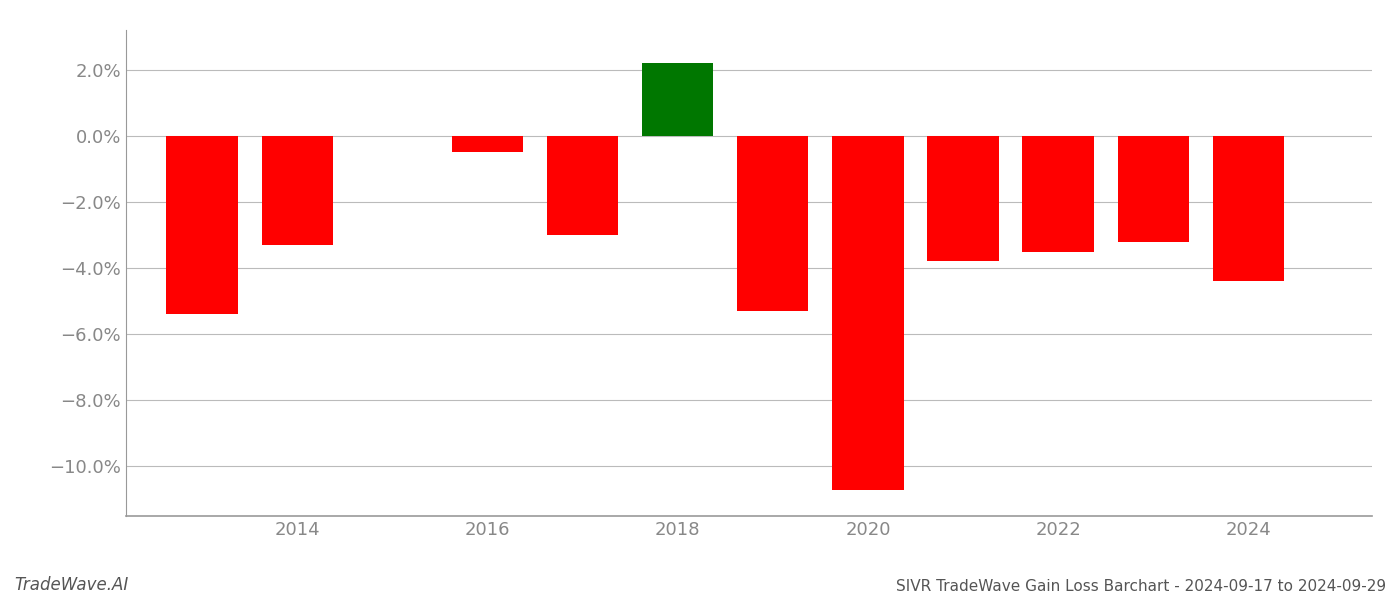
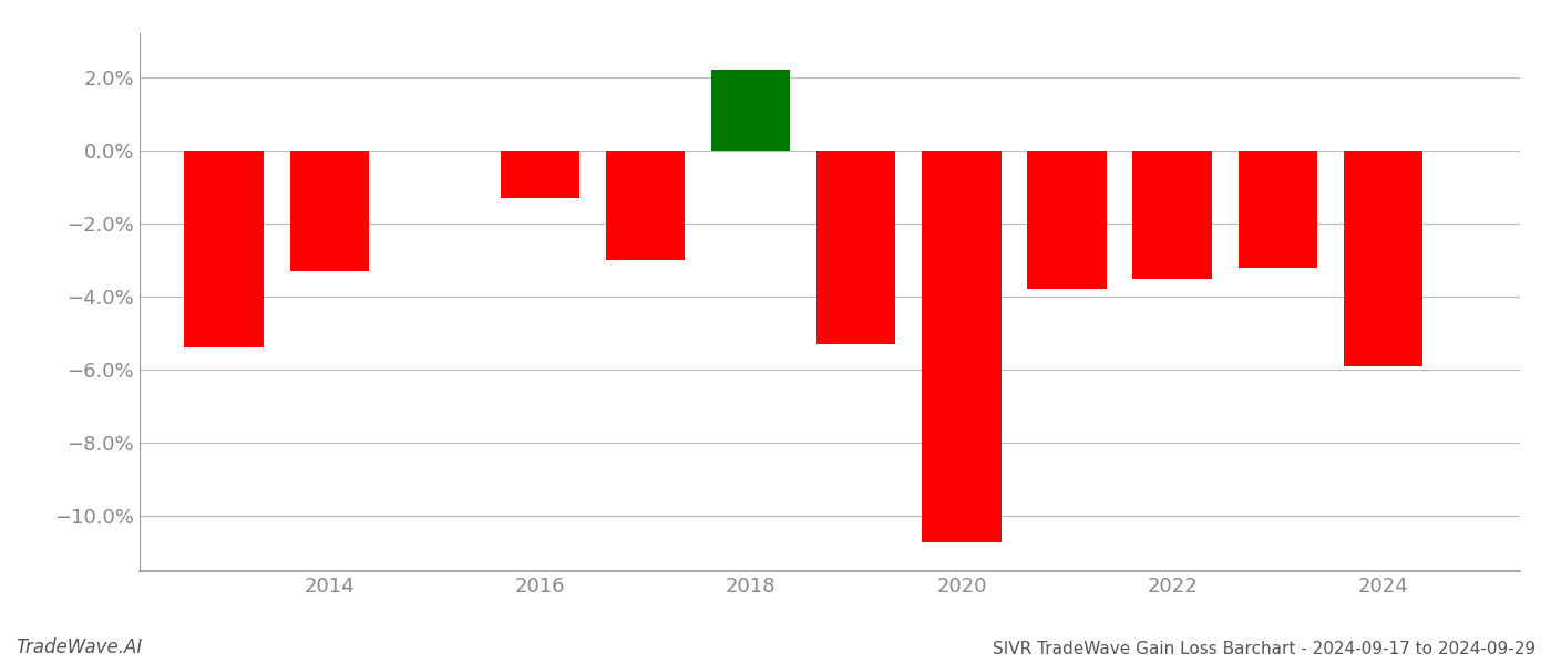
2016: -0.5% -> -1.3%
2024: -4.4% -> -5.9%
